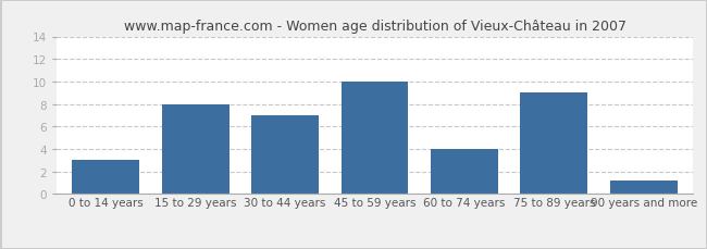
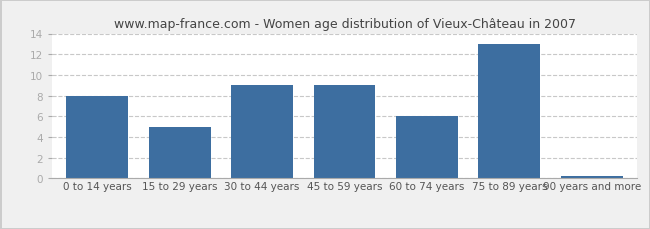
0 to 14 years: 3.0 -> 8.0
15 to 29 years: 8.0 -> 5.0
30 to 44 years: 7.0 -> 9.0
45 to 59 years: 10.0 -> 9.0
60 to 74 years: 4.0 -> 6.0
75 to 89 years: 9.0 -> 13.0
90 years and more: 1.2 -> 0.2
